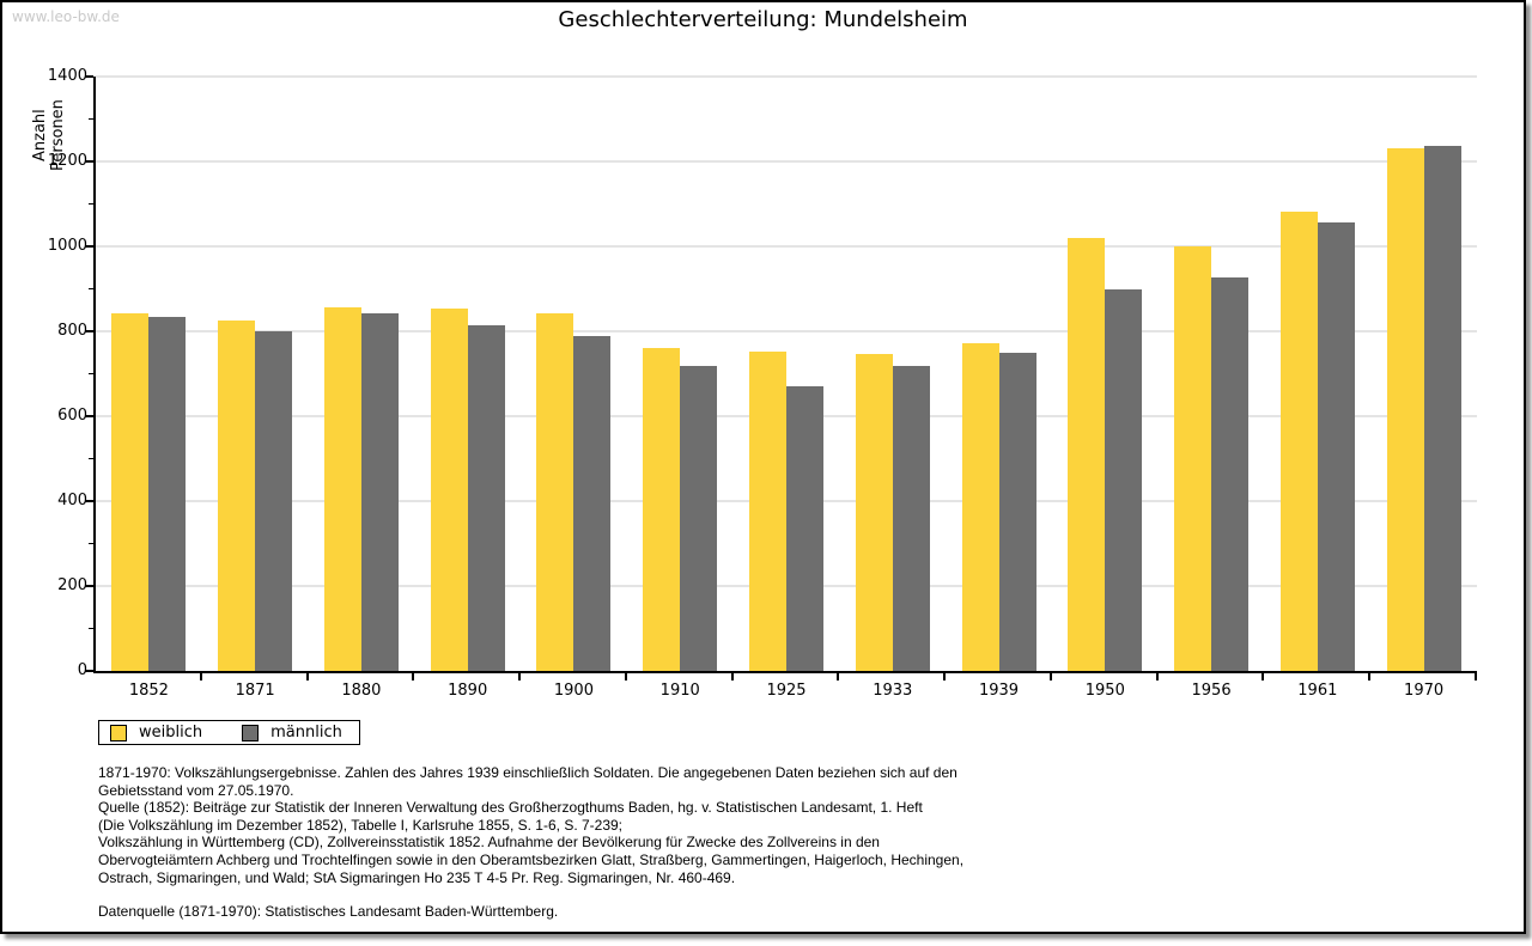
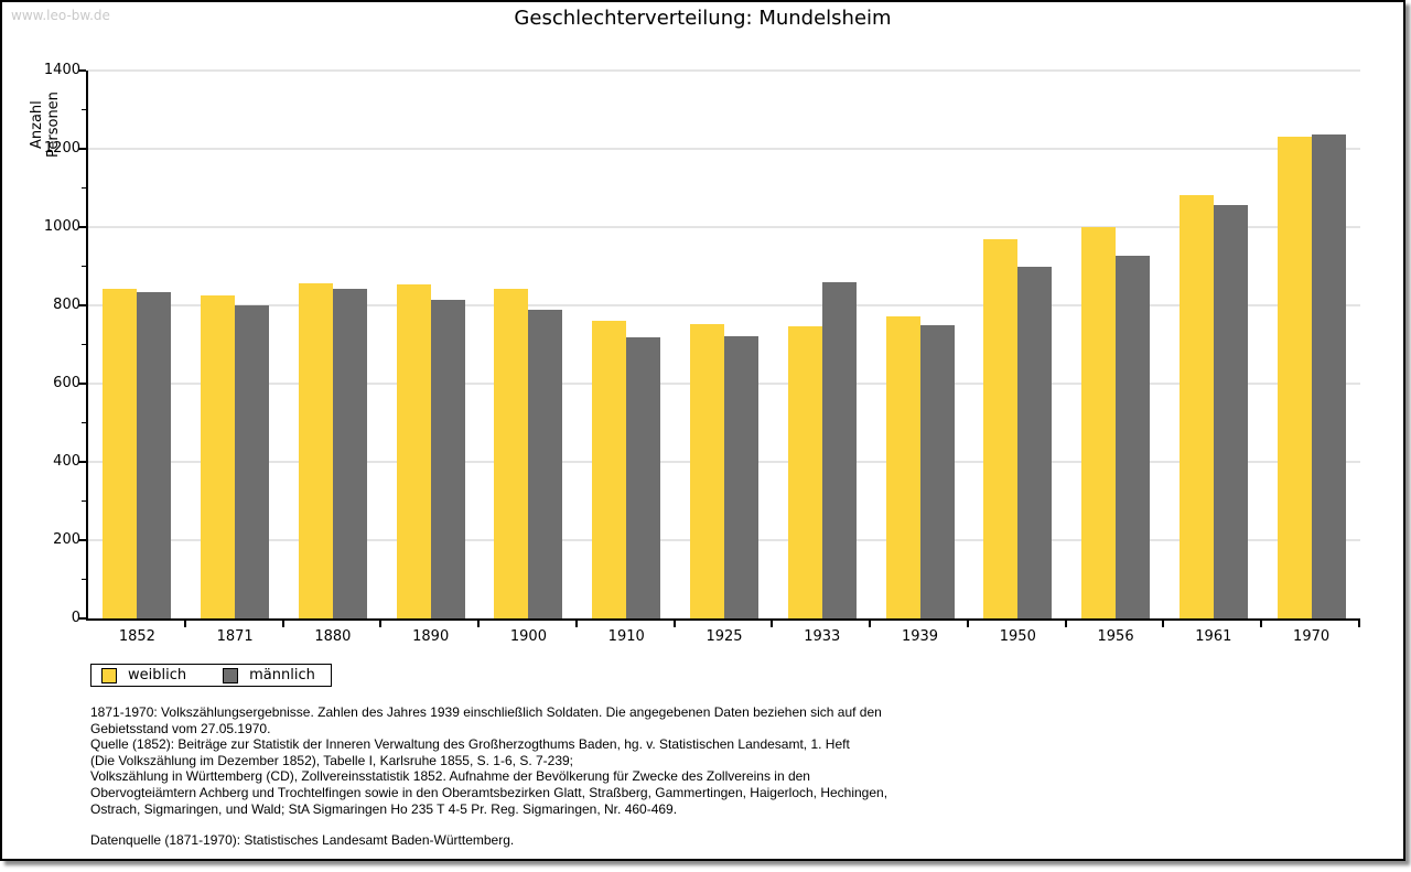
männlich/1925: 670 -> 720
männlich/1933: 720 -> 860
weiblich/1950: 1020 -> 970
